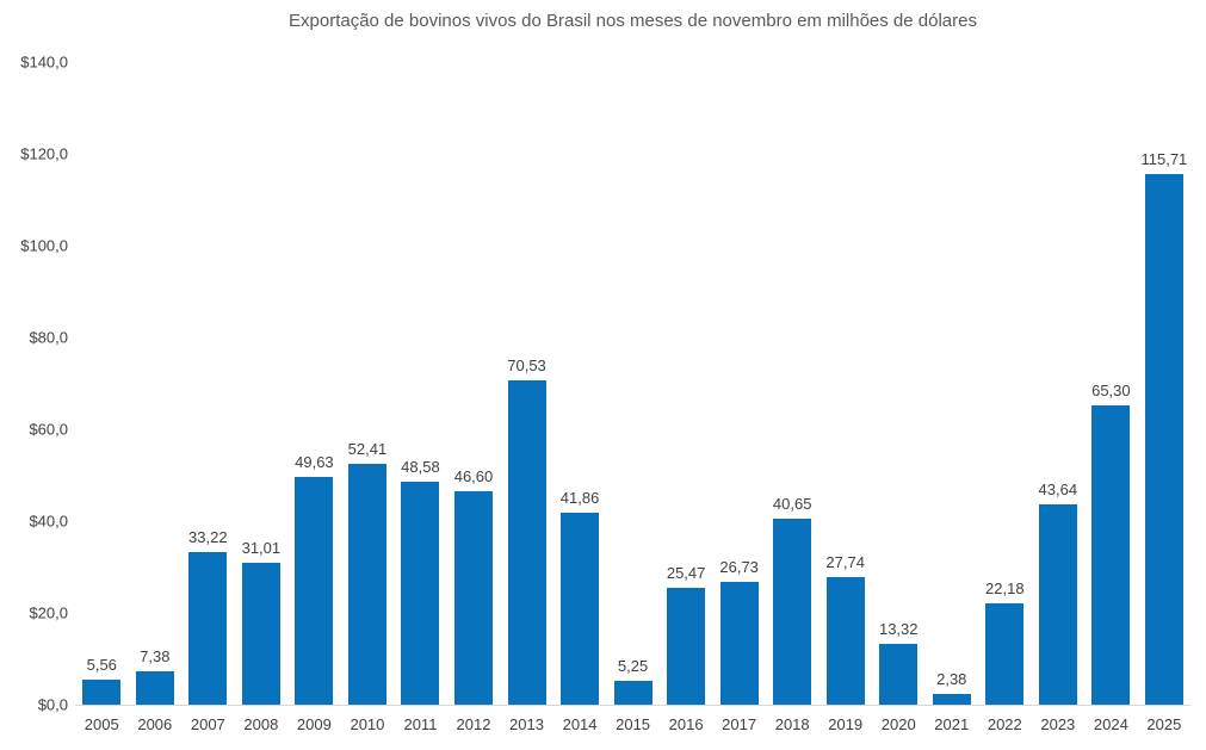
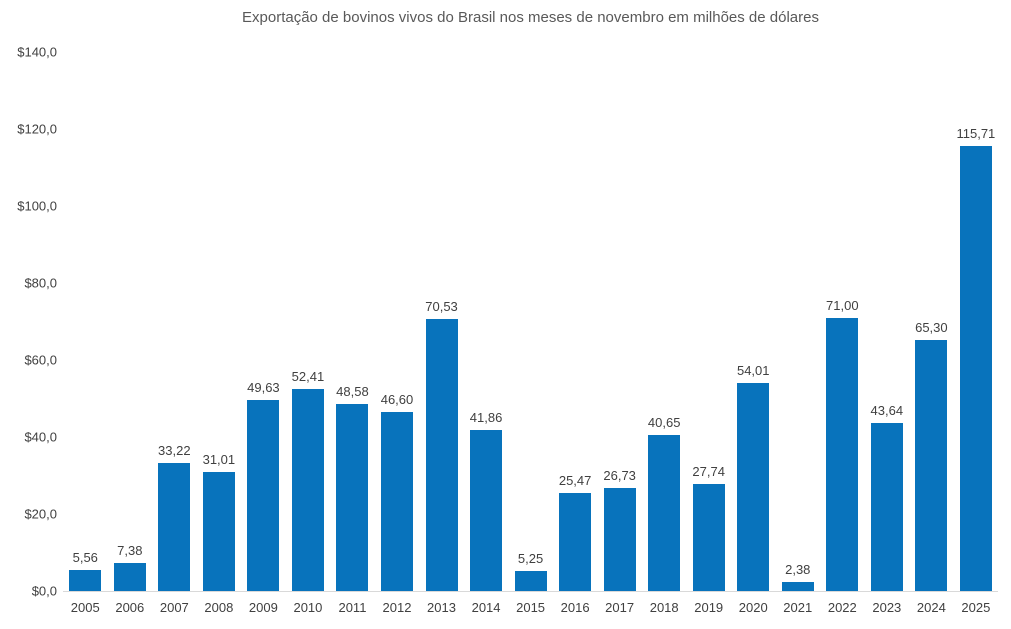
2020: 13,32 -> 54,01
2022: 22,18 -> 71,00
